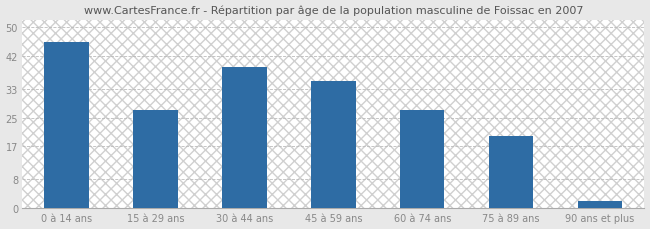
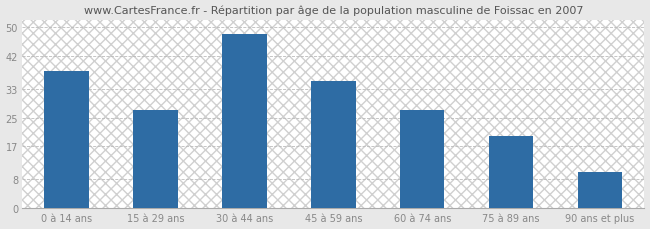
0 à 14 ans: 46 -> 38
30 à 44 ans: 39 -> 48
90 ans et plus: 2 -> 10
